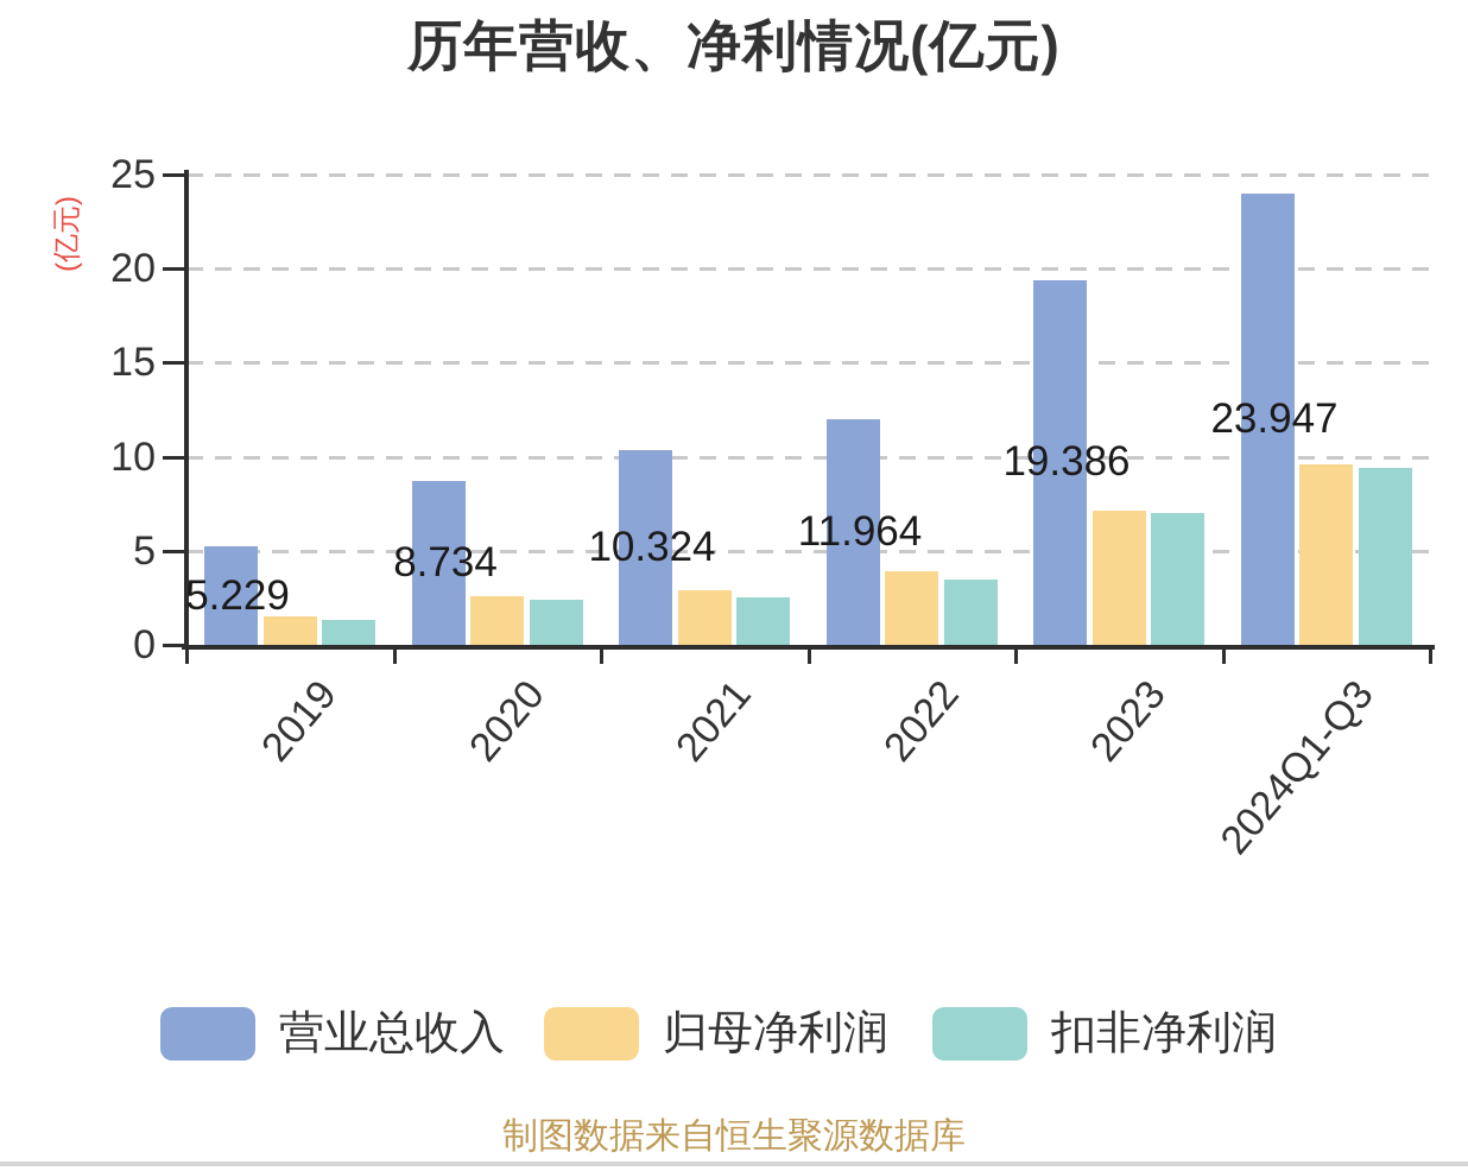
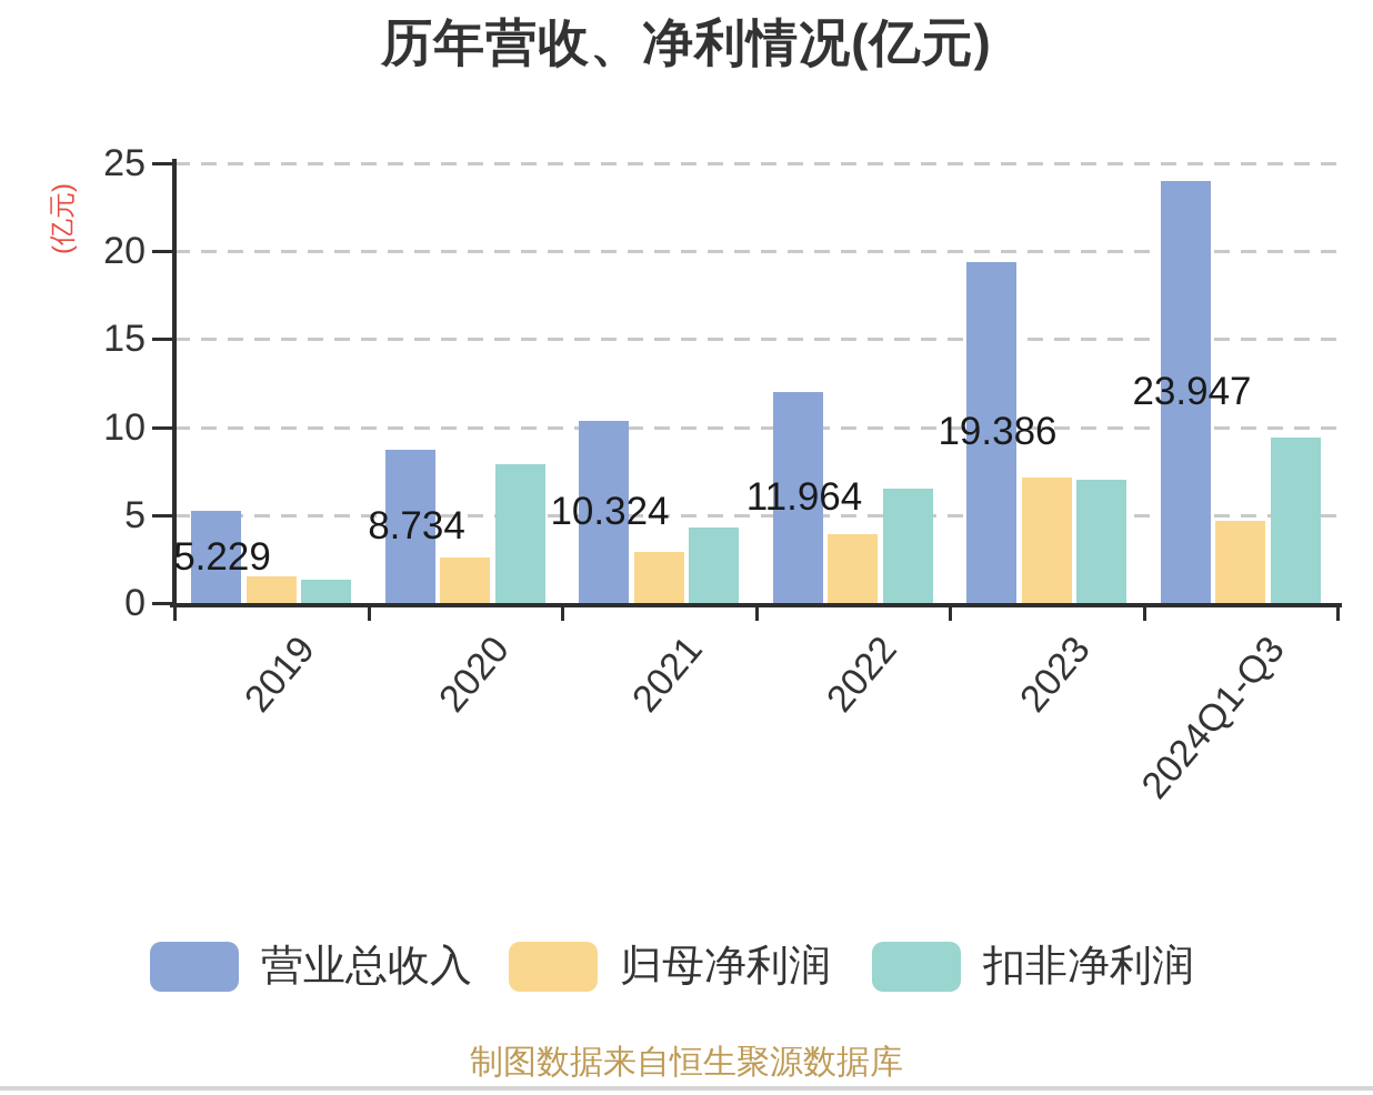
扣非净利润/2020: 2.4 -> 7.9
扣非净利润/2021: 2.5 -> 4.3
扣非净利润/2022: 3.5 -> 6.5
归母净利润/2024Q1-Q3: 9.6 -> 4.7
